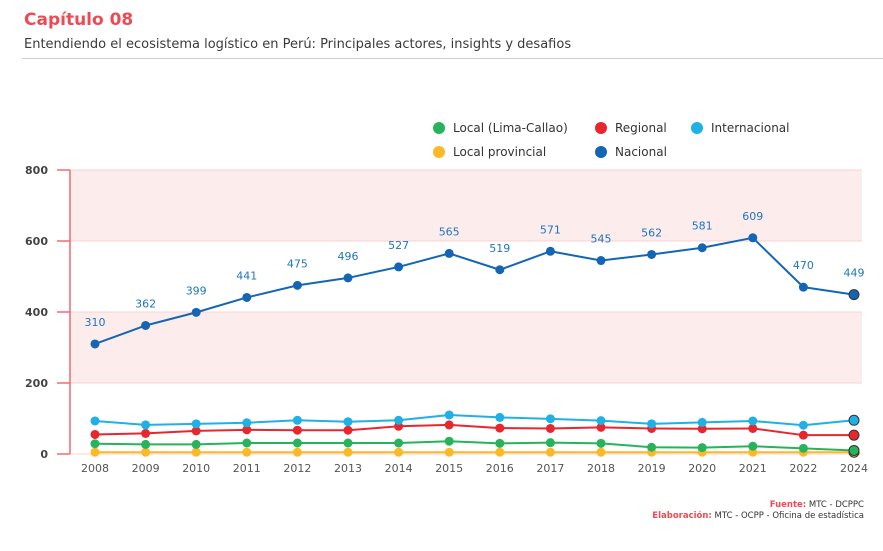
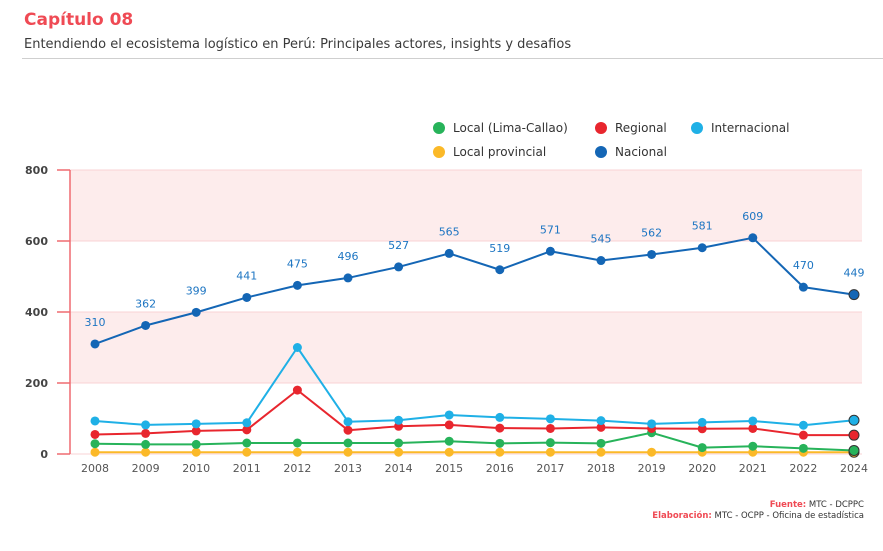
Regional/2012: 70 -> 180
Internacional/2012: 100 -> 300
Local (Lima-Callao)/2019: 20 -> 60
